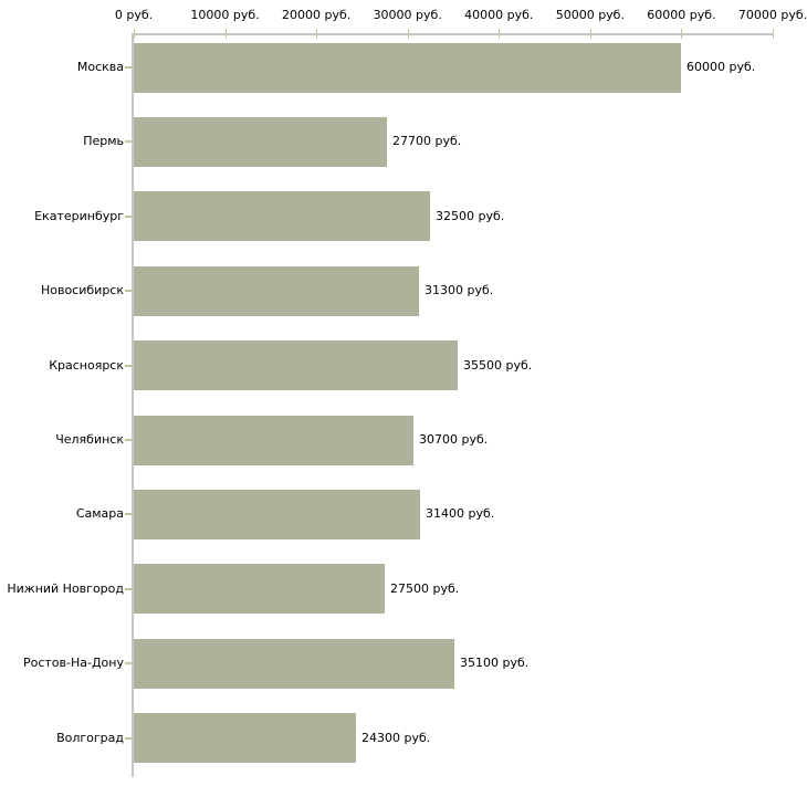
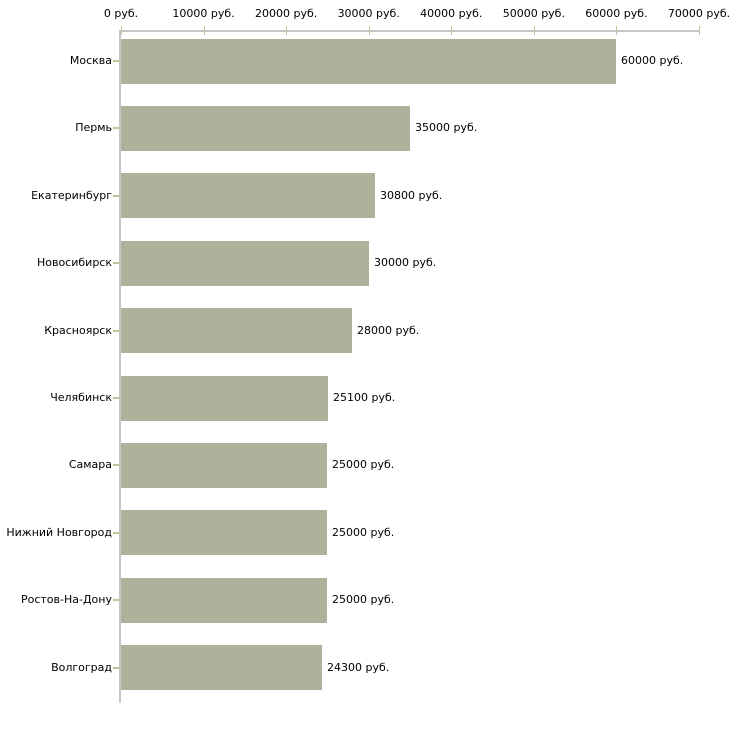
Пермь: 27700 -> 35000
Екатеринбург: 32500 -> 30800
Новосибирск: 31300 -> 30000
Красноярск: 35500 -> 28000
Челябинск: 30700 -> 25100
Самара: 31400 -> 25000
Нижний Новгород: 27500 -> 25000
Ростов-На-Дону: 35100 -> 25000
